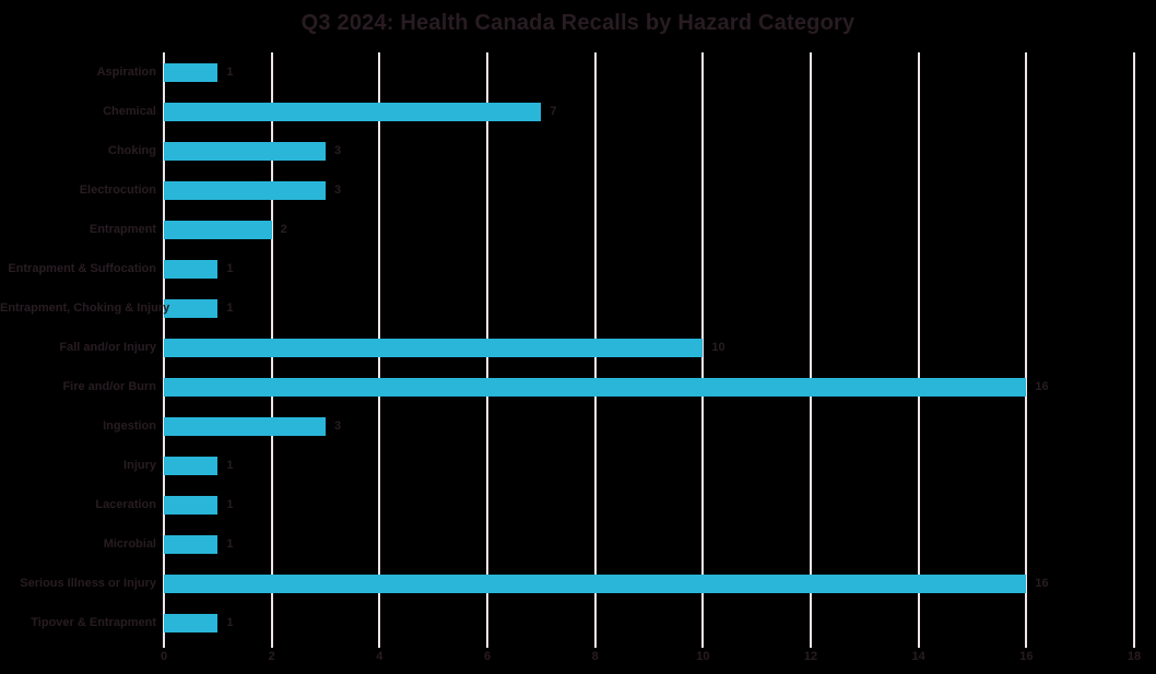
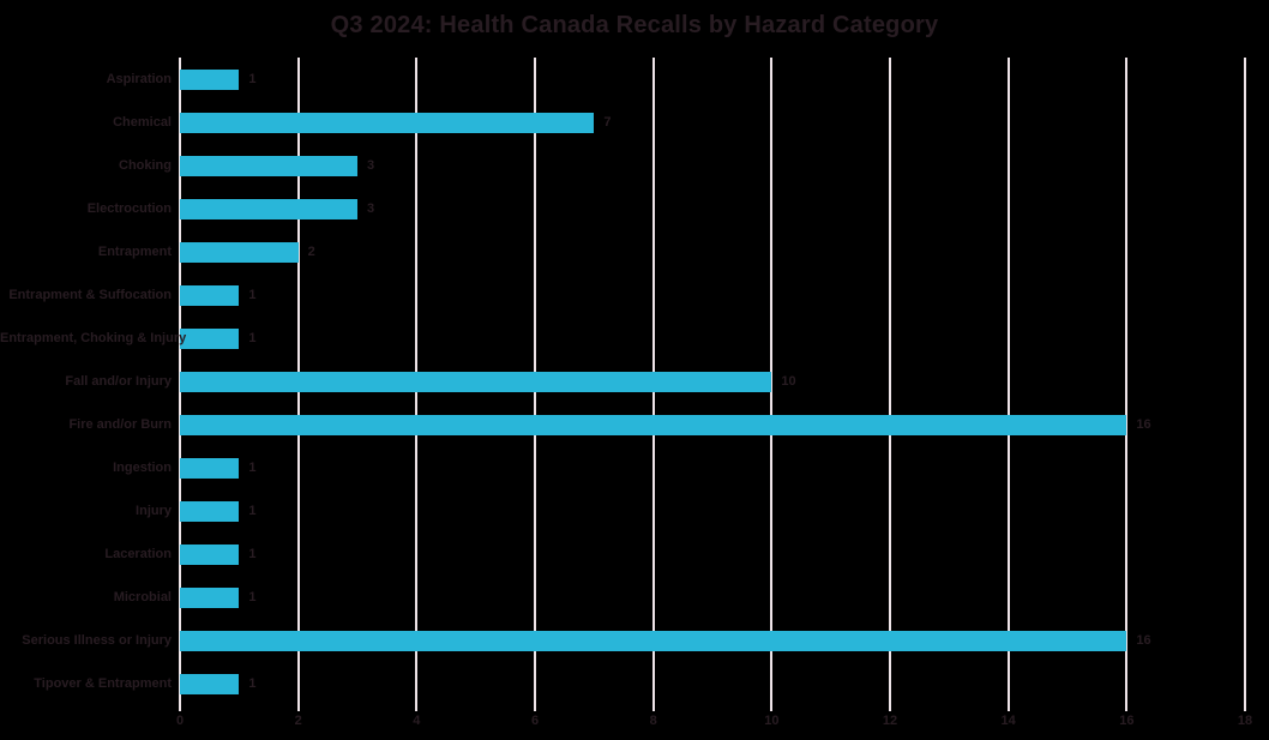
Ingestion: 3 -> 1
